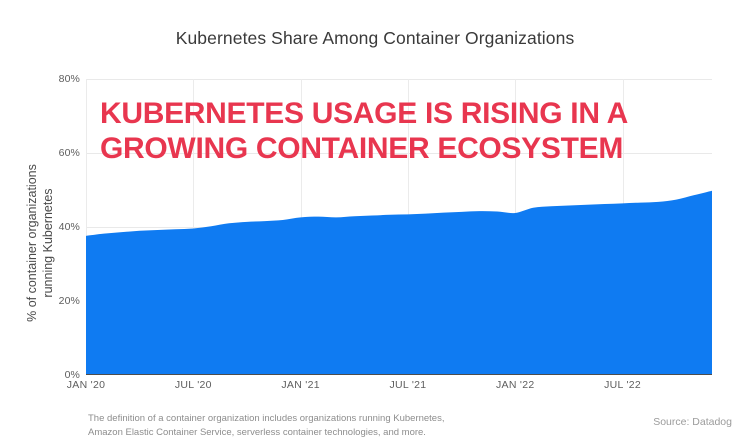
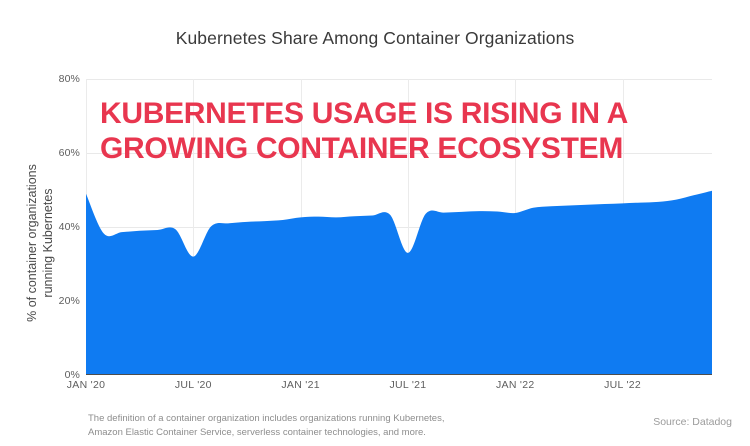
JAN '20: 38% -> 49%
JUL '20: 40% -> 32%
JUL '21: 43% -> 33%
